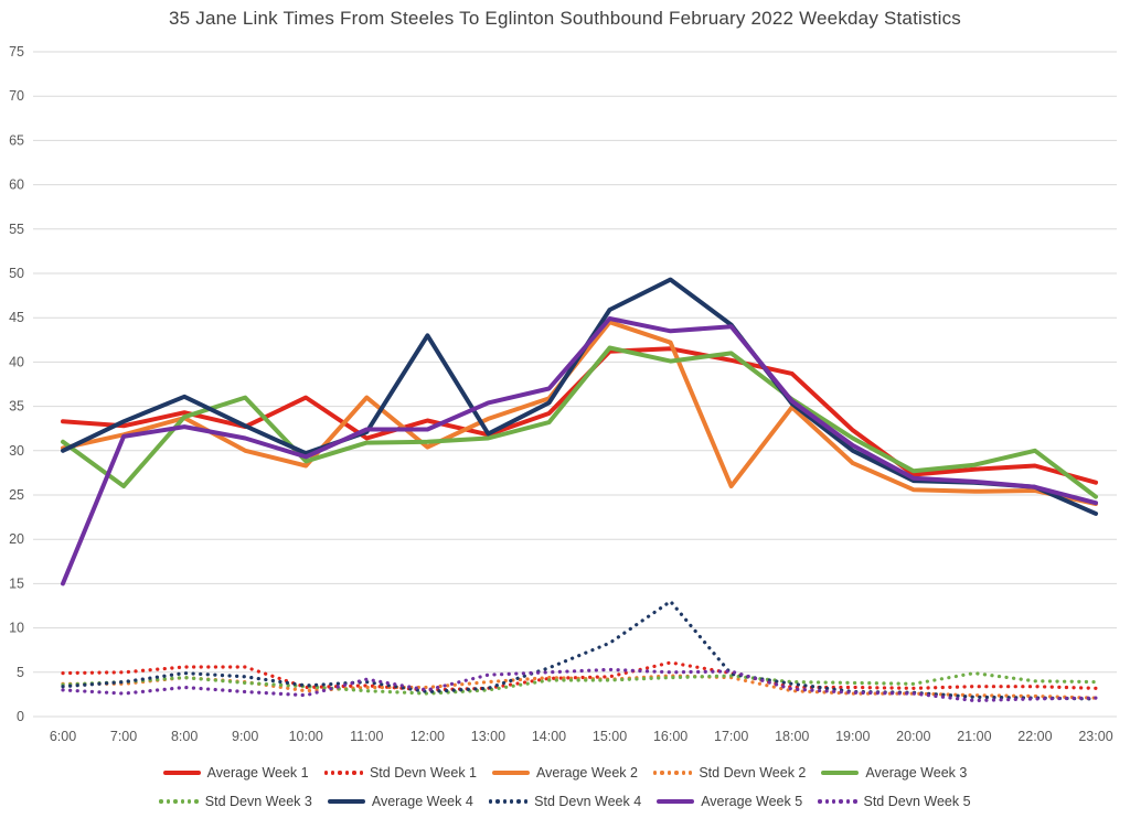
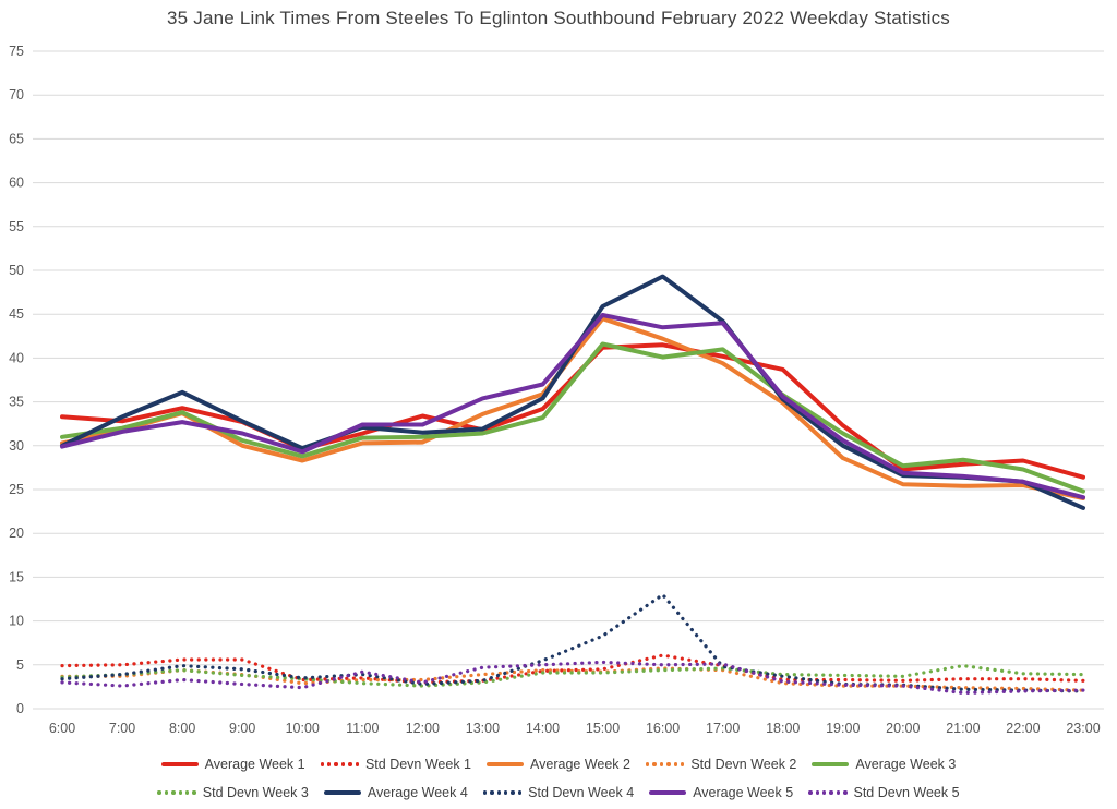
Average Week 5/6:00: 15 -> 30
Average Week 3/7:00: 26 -> 32
Average Week 3/9:00: 36 -> 31
Average Week 1/10:00: 36 -> 30
Average Week 2/11:00: 36 -> 30
Average Week 4/12:00: 43 -> 32
Average Week 2/17:00: 26 -> 39
Average Week 3/22:00: 30 -> 27
